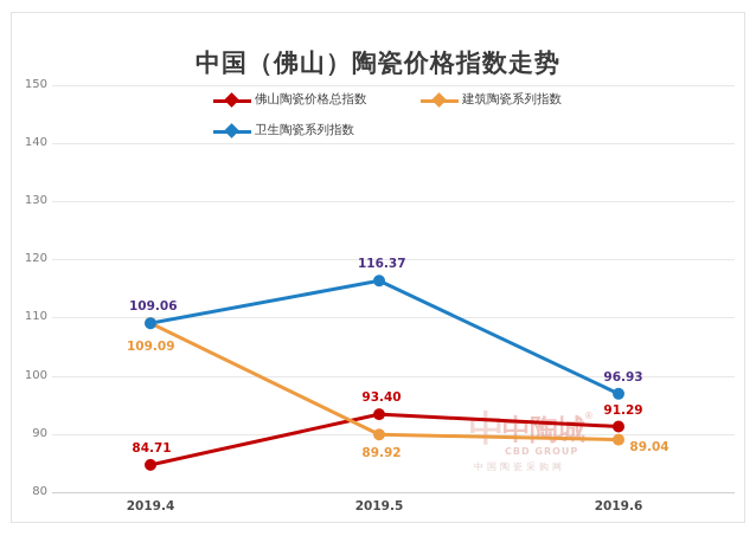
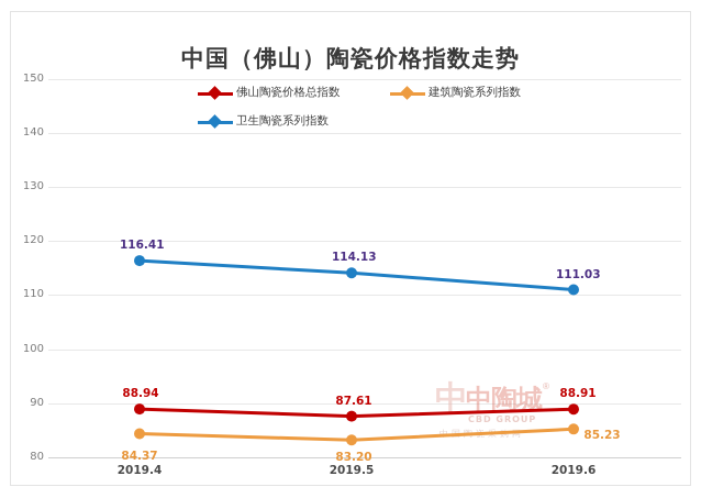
佛山陶瓷价格总指数/2019.4: 84.71 -> 88.94
建筑陶瓷系列指数/2019.4: 109.09 -> 84.37
卫生陶瓷系列指数/2019.4: 109.06 -> 116.41
佛山陶瓷价格总指数/2019.5: 93.40 -> 87.61
建筑陶瓷系列指数/2019.5: 89.92 -> 83.20
卫生陶瓷系列指数/2019.5: 116.37 -> 114.13
佛山陶瓷价格总指数/2019.6: 91.29 -> 88.91
建筑陶瓷系列指数/2019.6: 89.04 -> 85.23
卫生陶瓷系列指数/2019.6: 96.93 -> 111.03
